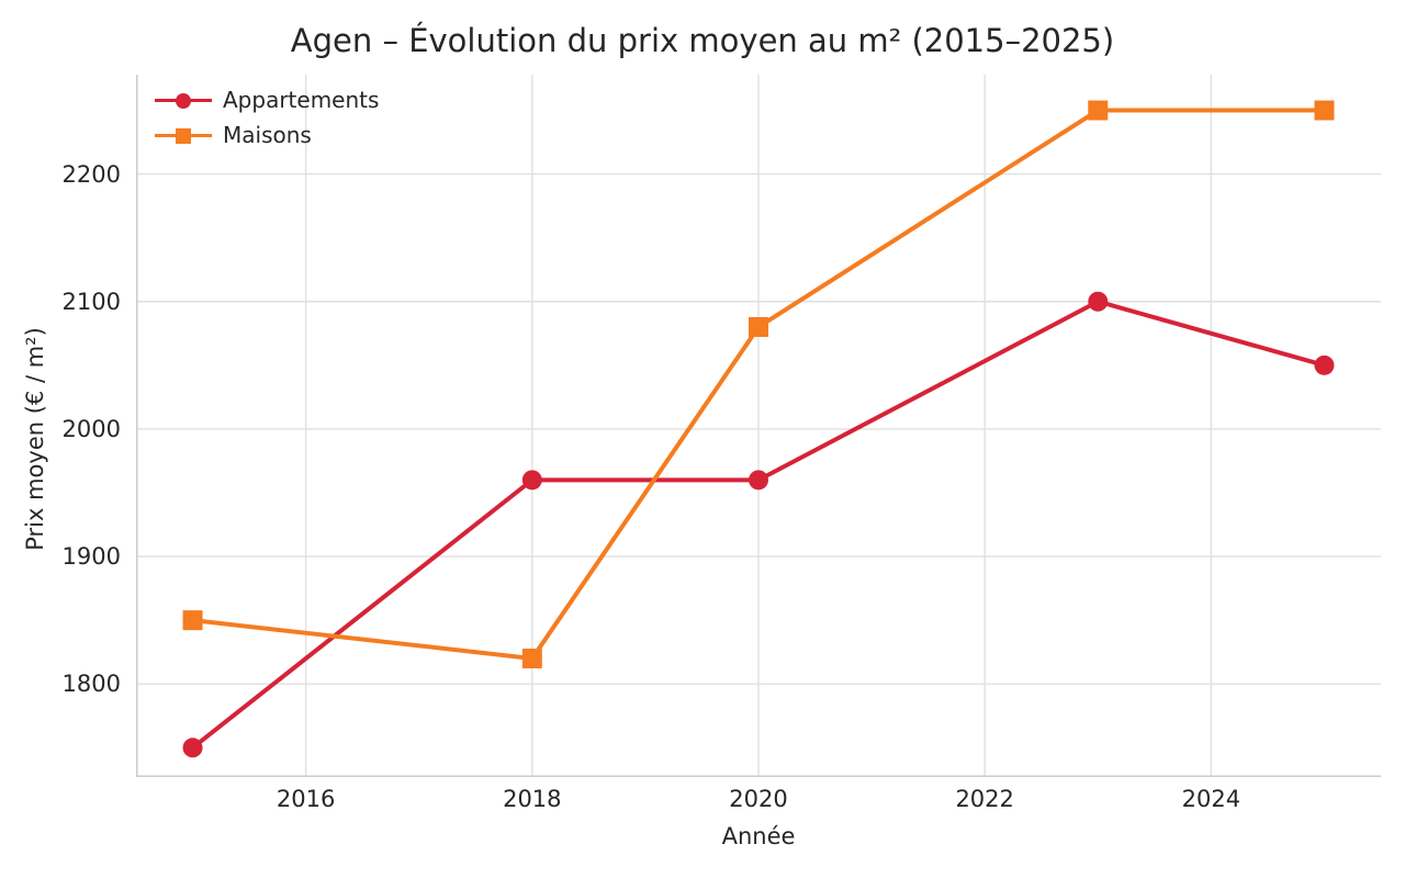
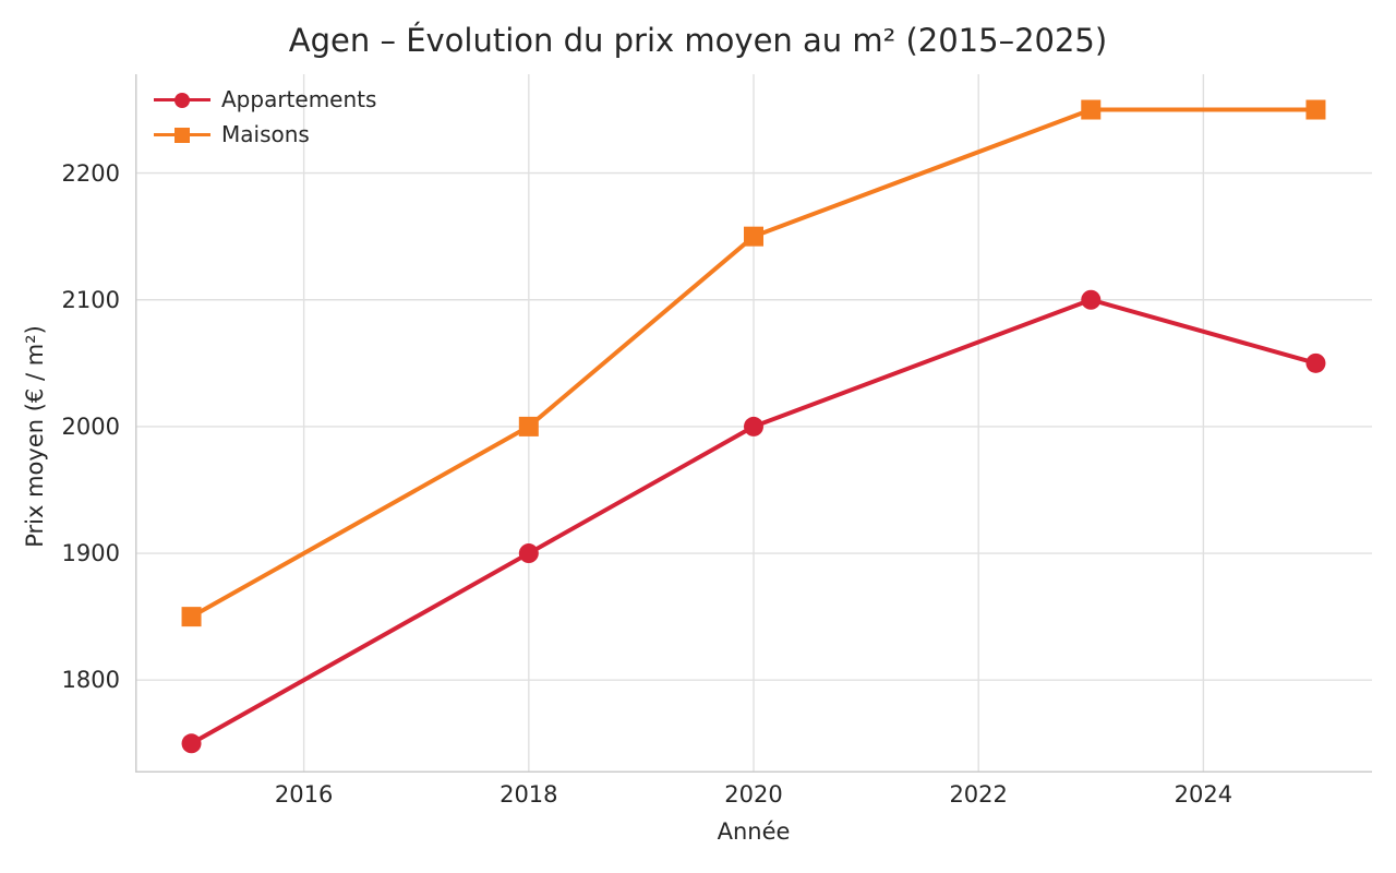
Appartements/2018: 1960 -> 1900
Maisons/2018: 1820 -> 2000
Appartements/2020: 1960 -> 2000
Maisons/2020: 2080 -> 2150
